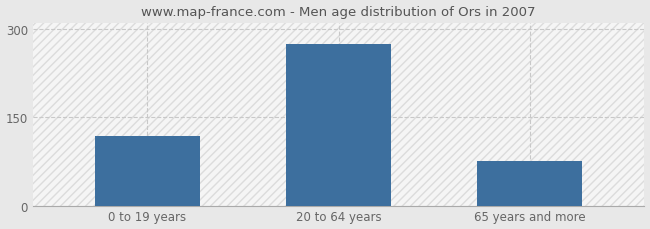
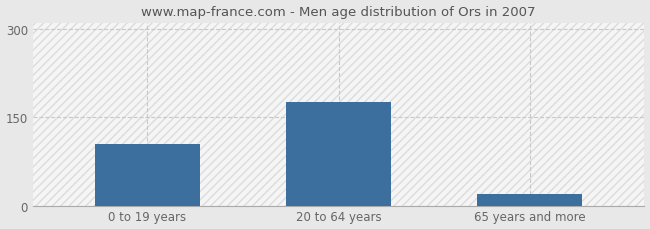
0 to 19 years: 118 -> 105
20 to 64 years: 274 -> 175
65 years and more: 76 -> 20
